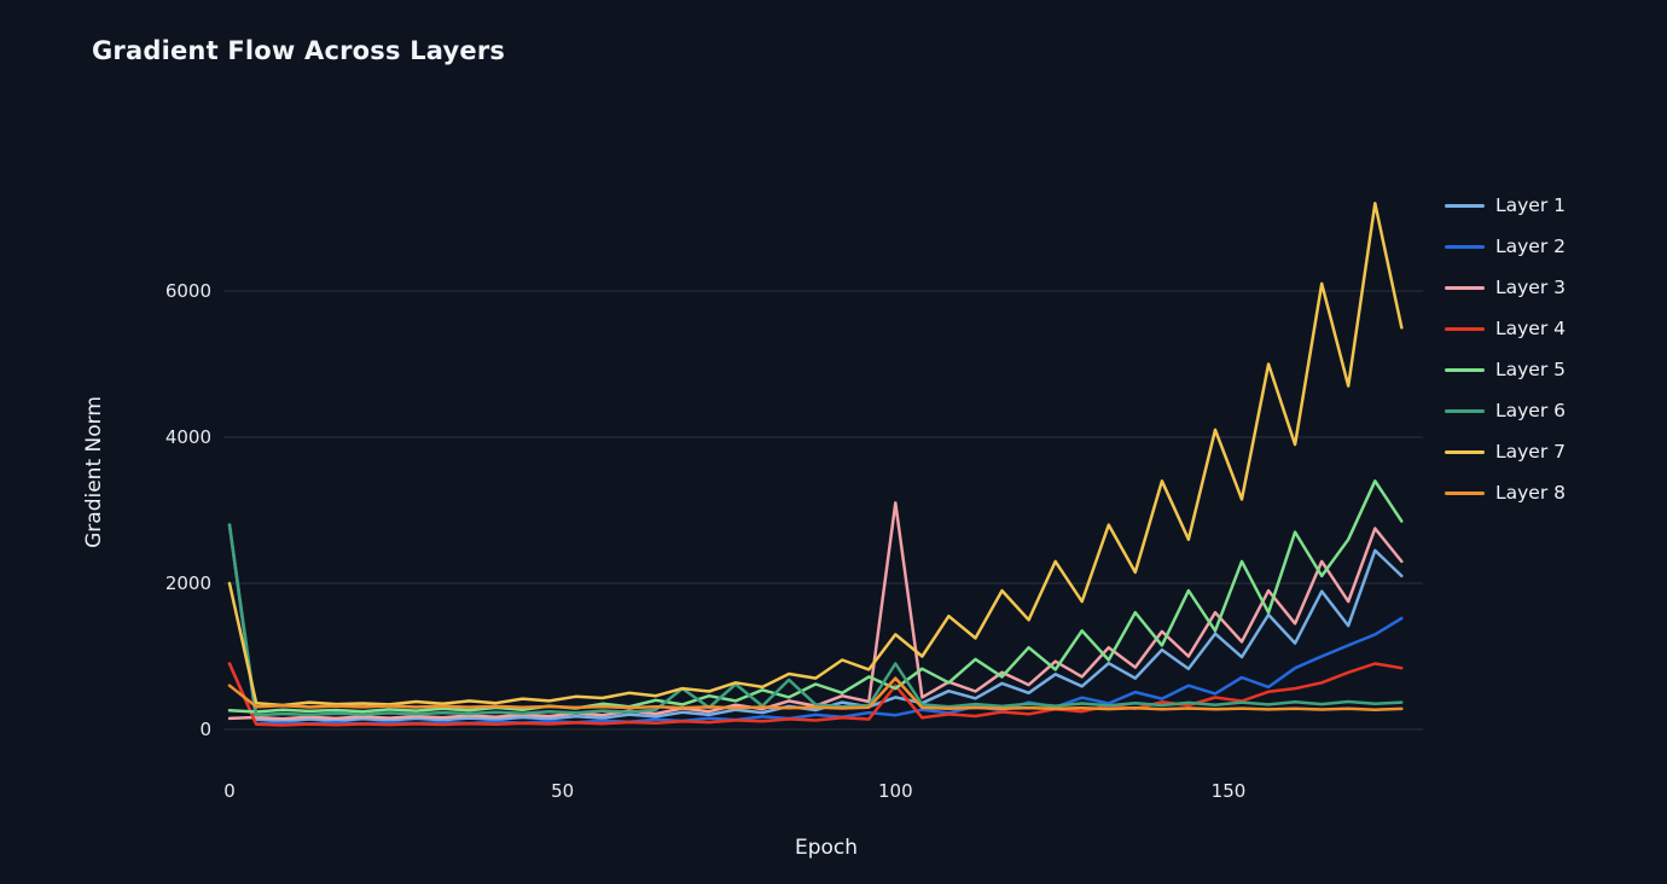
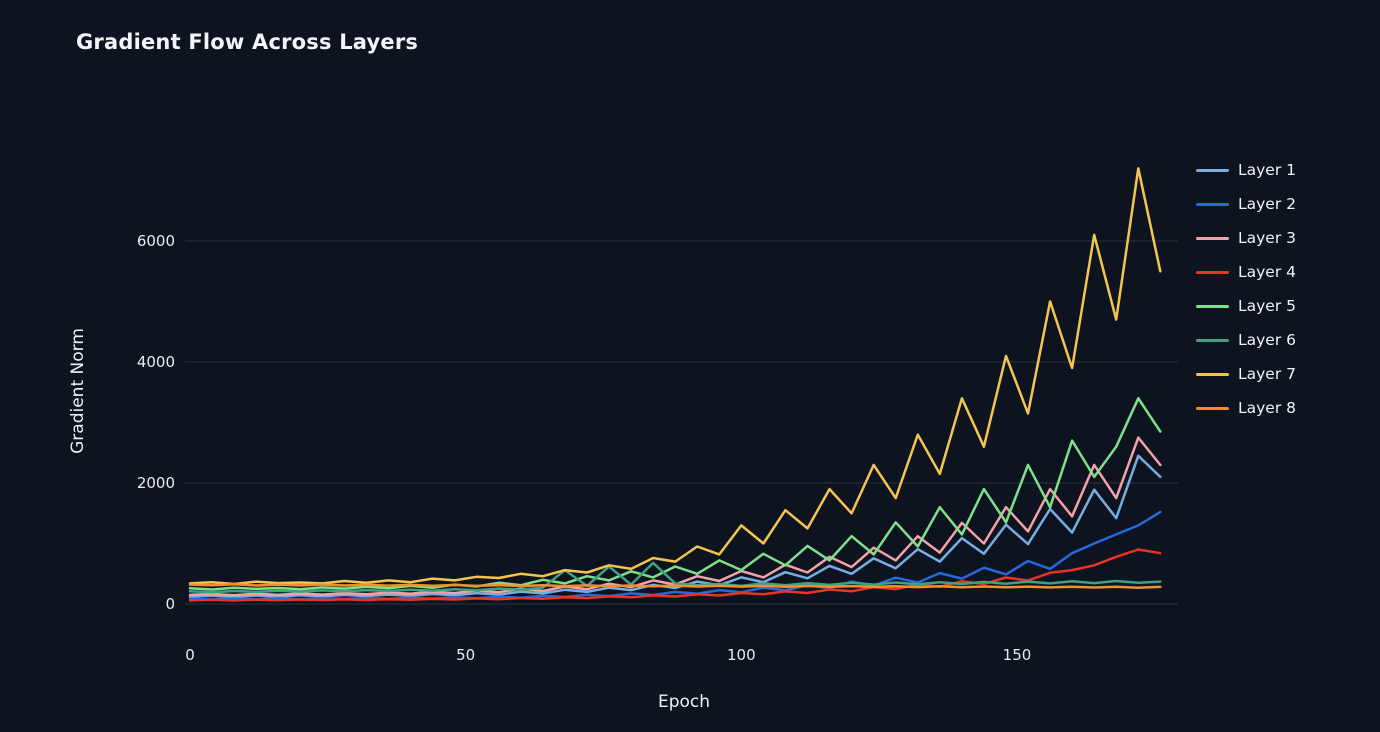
Layer 1/0: 2800 -> 100
Layer 2/0: 900 -> 100
Layer 4/0: 900 -> 100
Layer 6/0: 2800 -> 200
Layer 7/0: 2000 -> 300
Layer 8/0: 600 -> 300
Layer 3/100: 3100 -> 500
Layer 4/100: 600 -> 200
Layer 6/100: 900 -> 300
Layer 8/100: 700 -> 300
